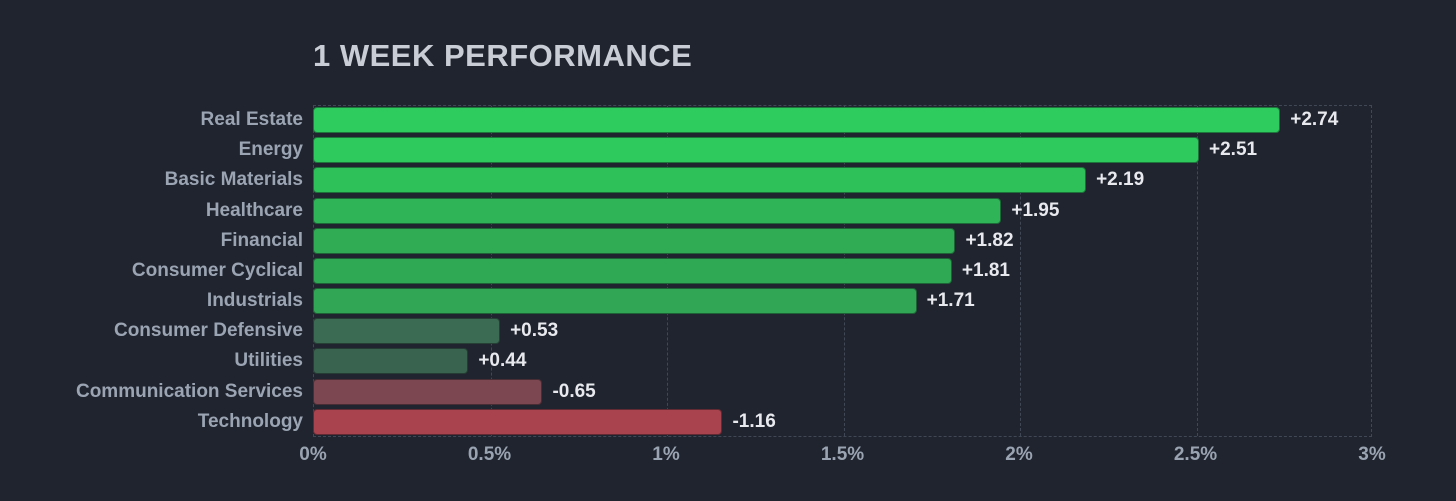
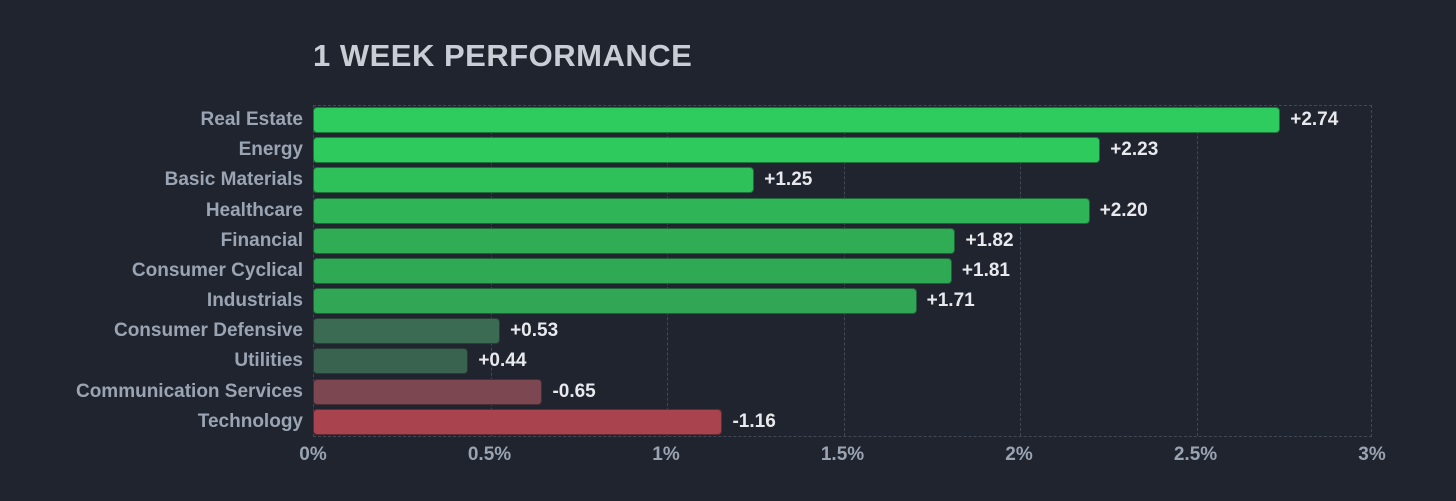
Energy: +2.51 -> +2.23
Basic Materials: +2.19 -> +1.25
Healthcare: +1.95 -> +2.20
